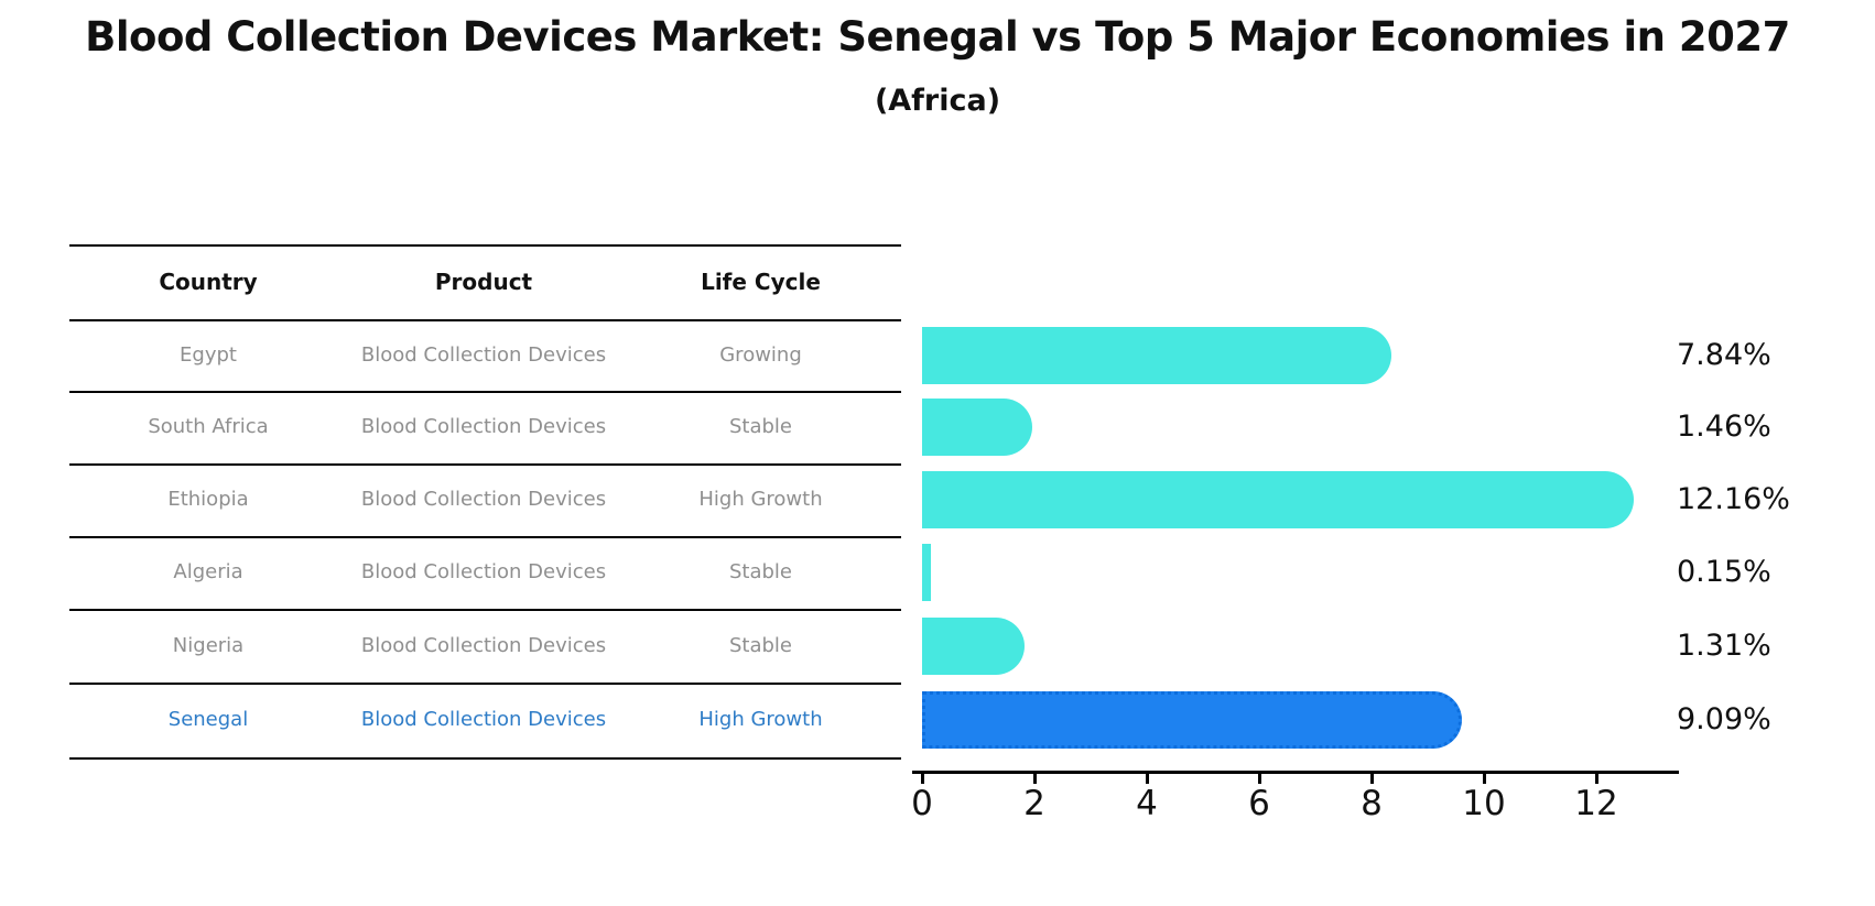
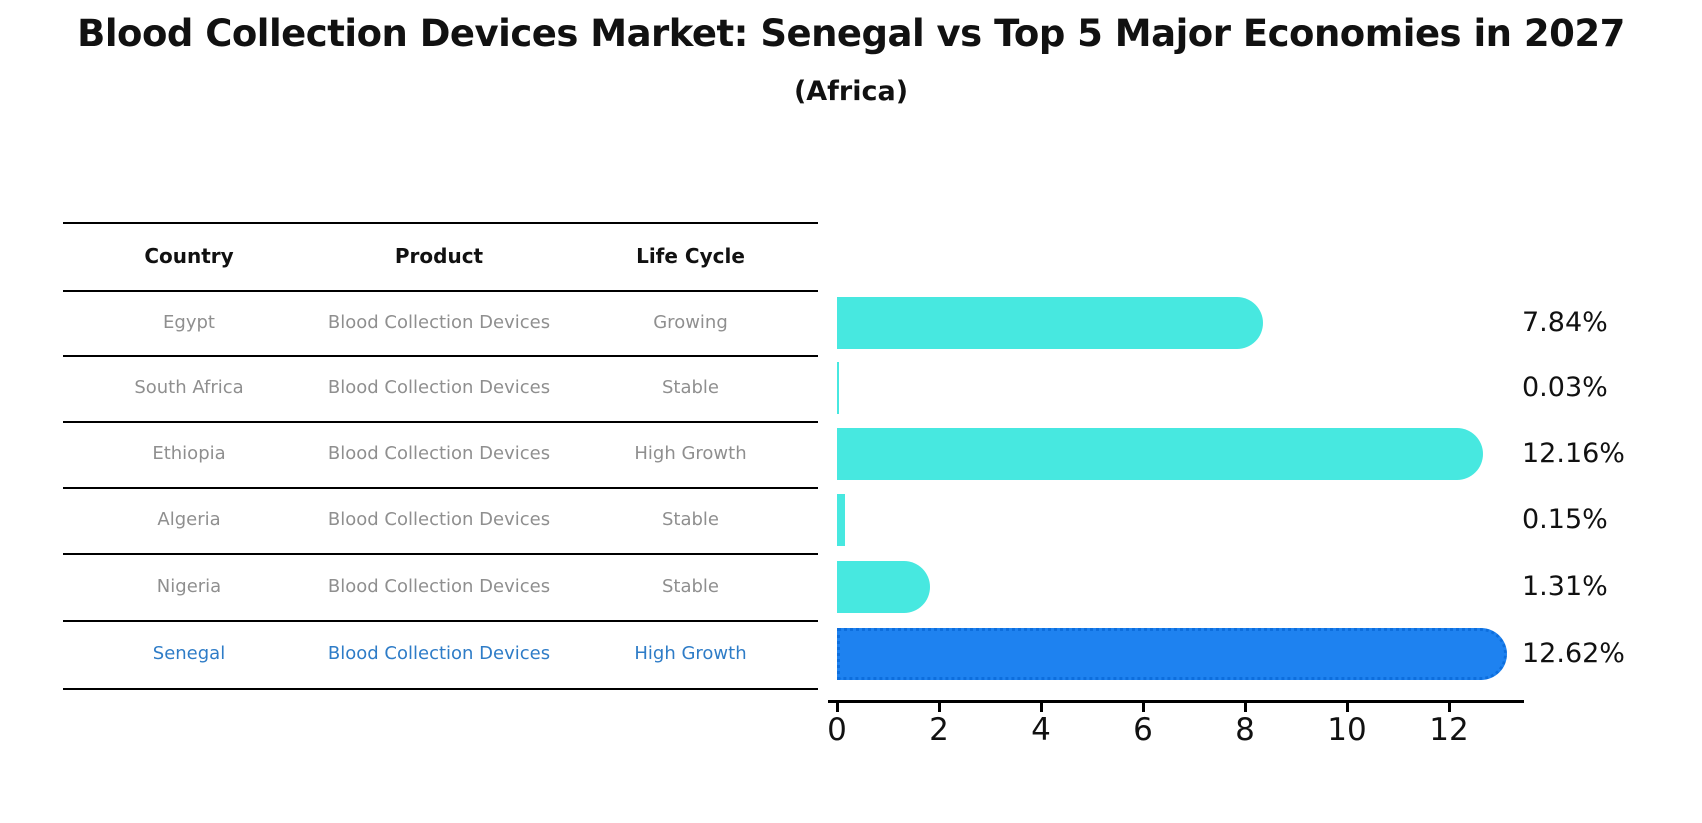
South Africa: 1.46% -> 0.03%
Senegal: 9.09% -> 12.62%
